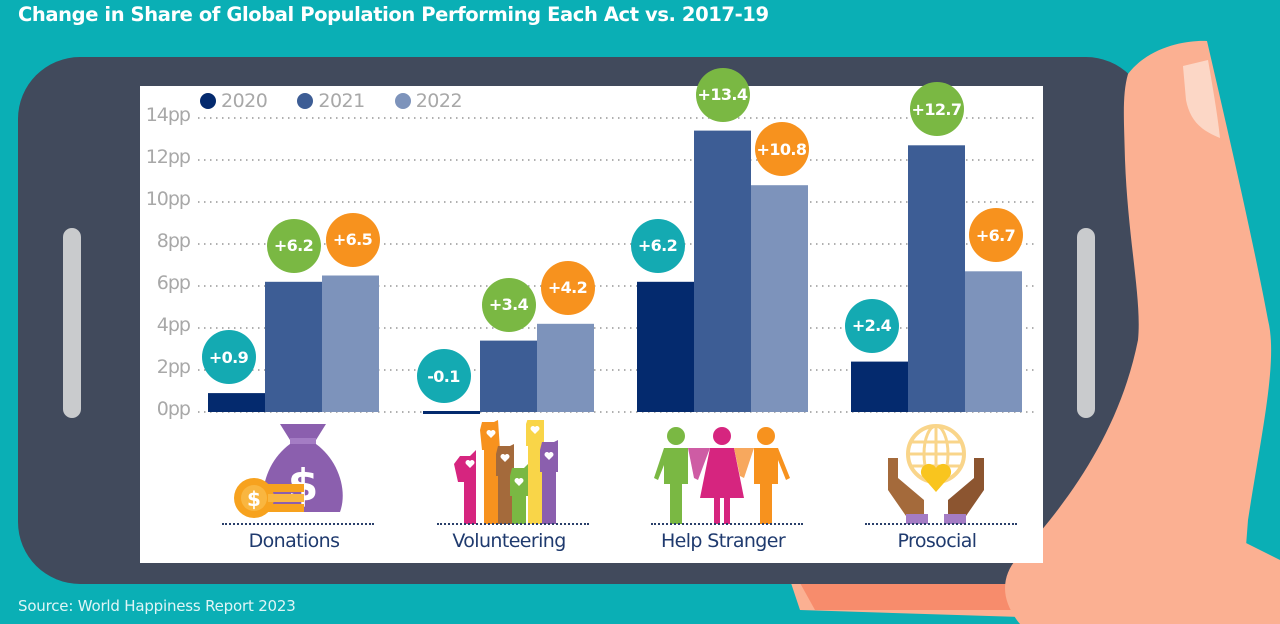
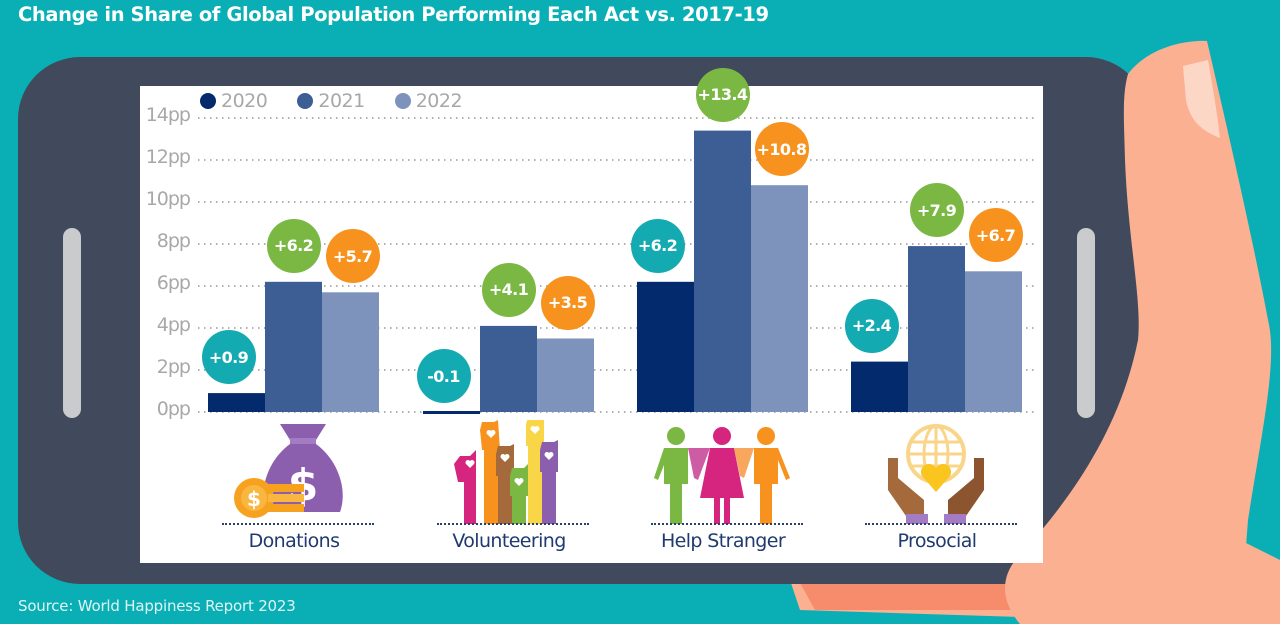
2022/Donations: +6.5 -> +5.7
2021/Volunteering: +3.4 -> +4.1
2022/Volunteering: +4.2 -> +3.5
2021/Prosocial: +12.7 -> +7.9
